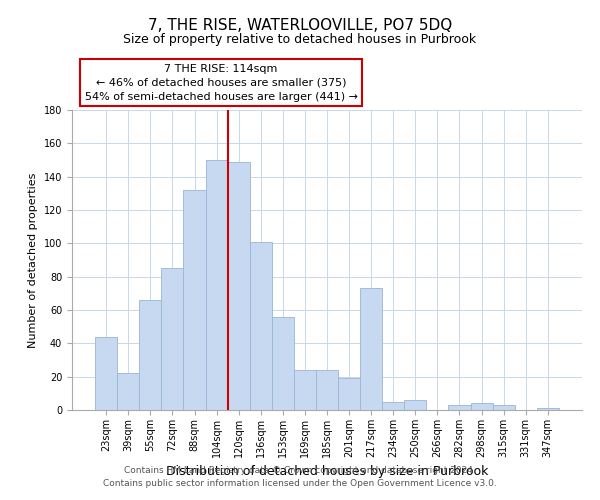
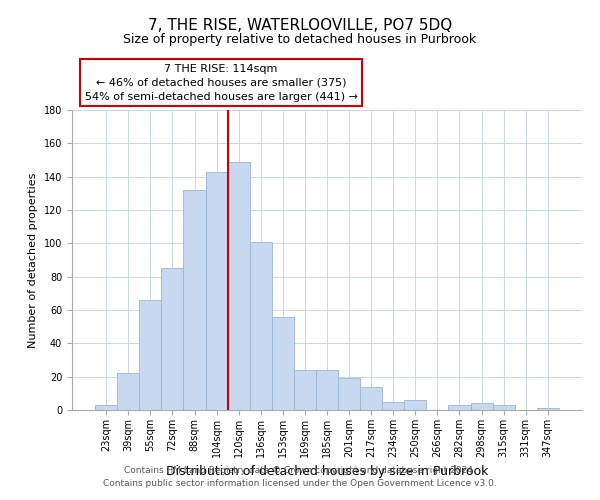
23sqm: 44 -> 3
104sqm: 150 -> 143
217sqm: 73 -> 14
